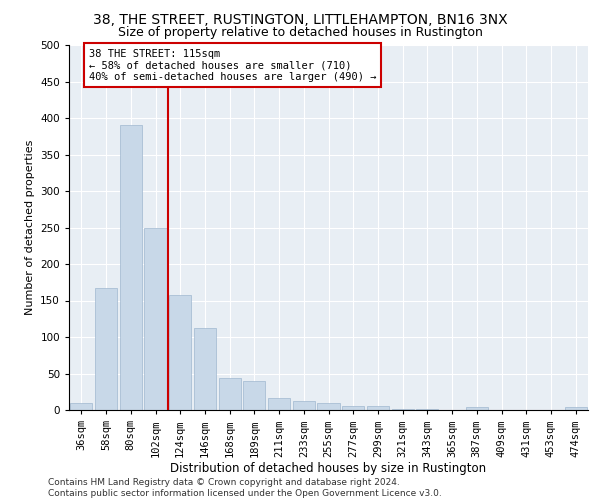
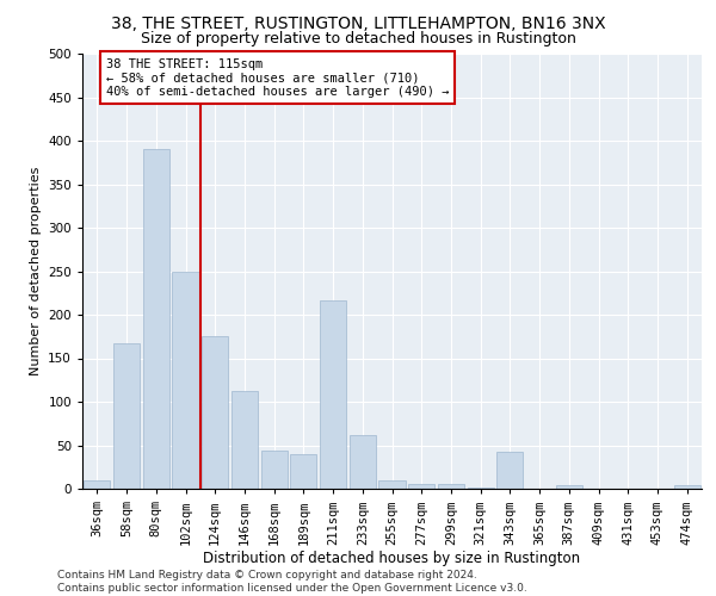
124sqm: 157 -> 176
211sqm: 17 -> 216
233sqm: 13 -> 62
343sqm: 2 -> 42
